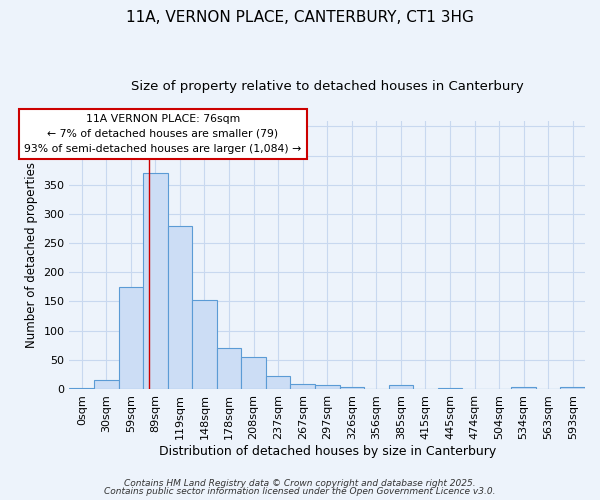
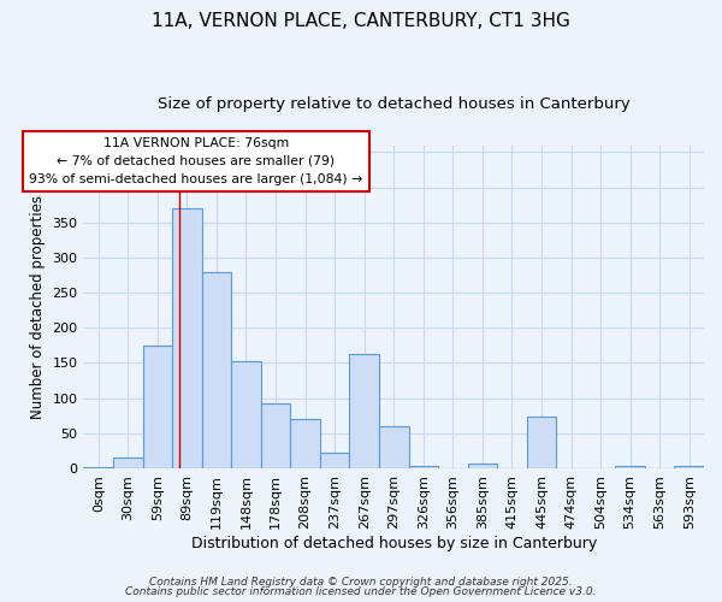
178sqm: 70 -> 92
208sqm: 54 -> 70
267sqm: 9 -> 162
297sqm: 6 -> 60
445sqm: 1 -> 74
